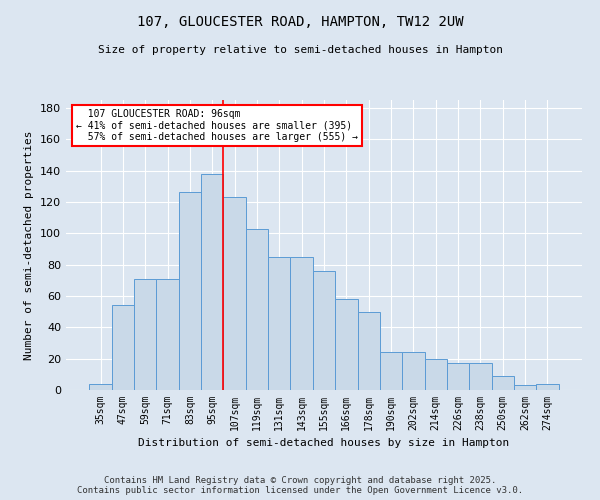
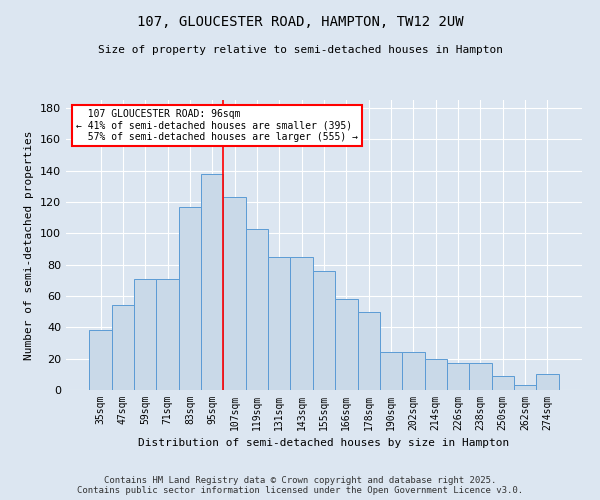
35sqm: 4 -> 38
83sqm: 126 -> 117
274sqm: 4 -> 10
